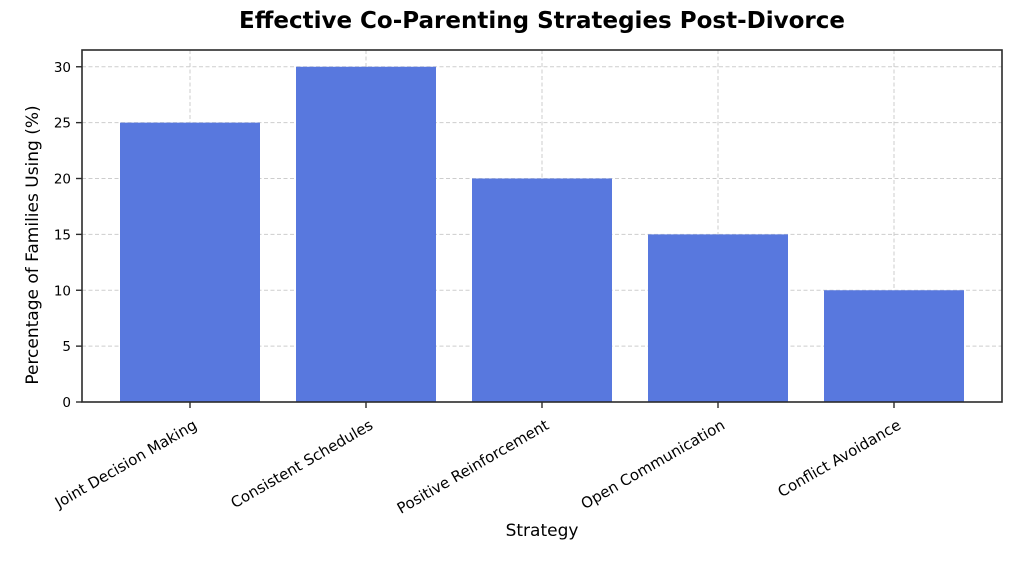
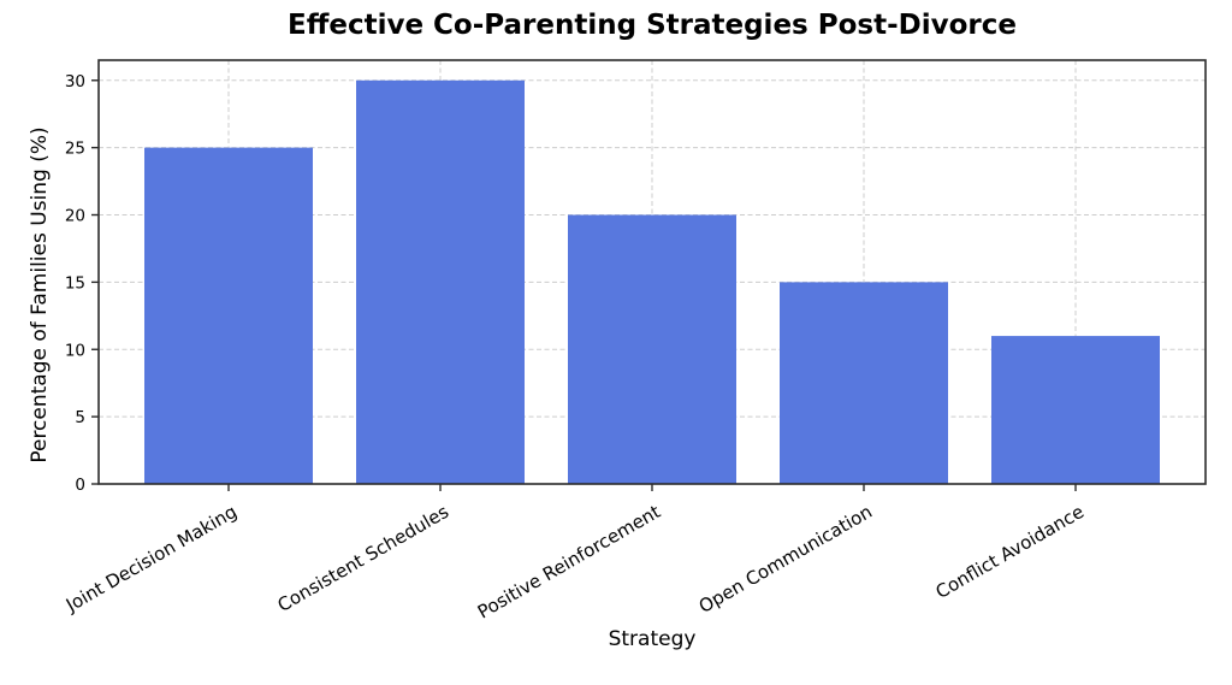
Conflict Avoidance: 10 -> 11
